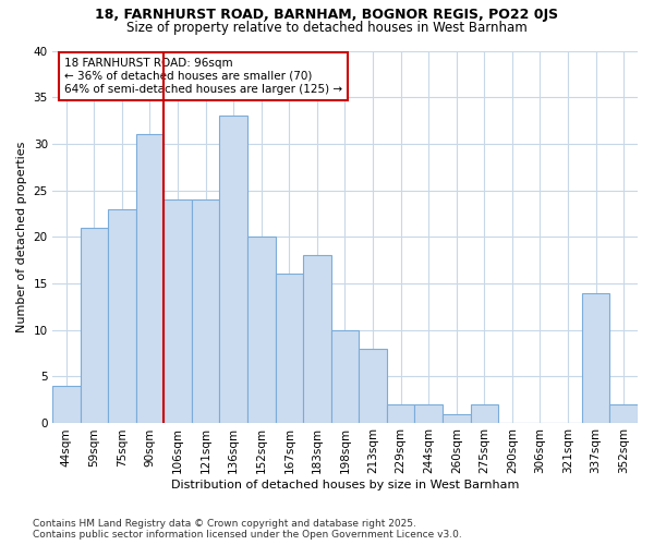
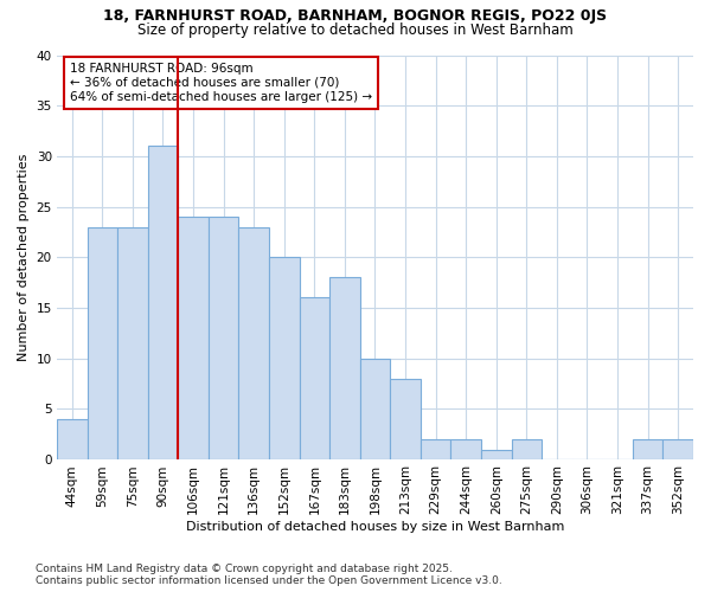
59sqm: 21 -> 23
136sqm: 33 -> 23
337sqm: 14 -> 2
